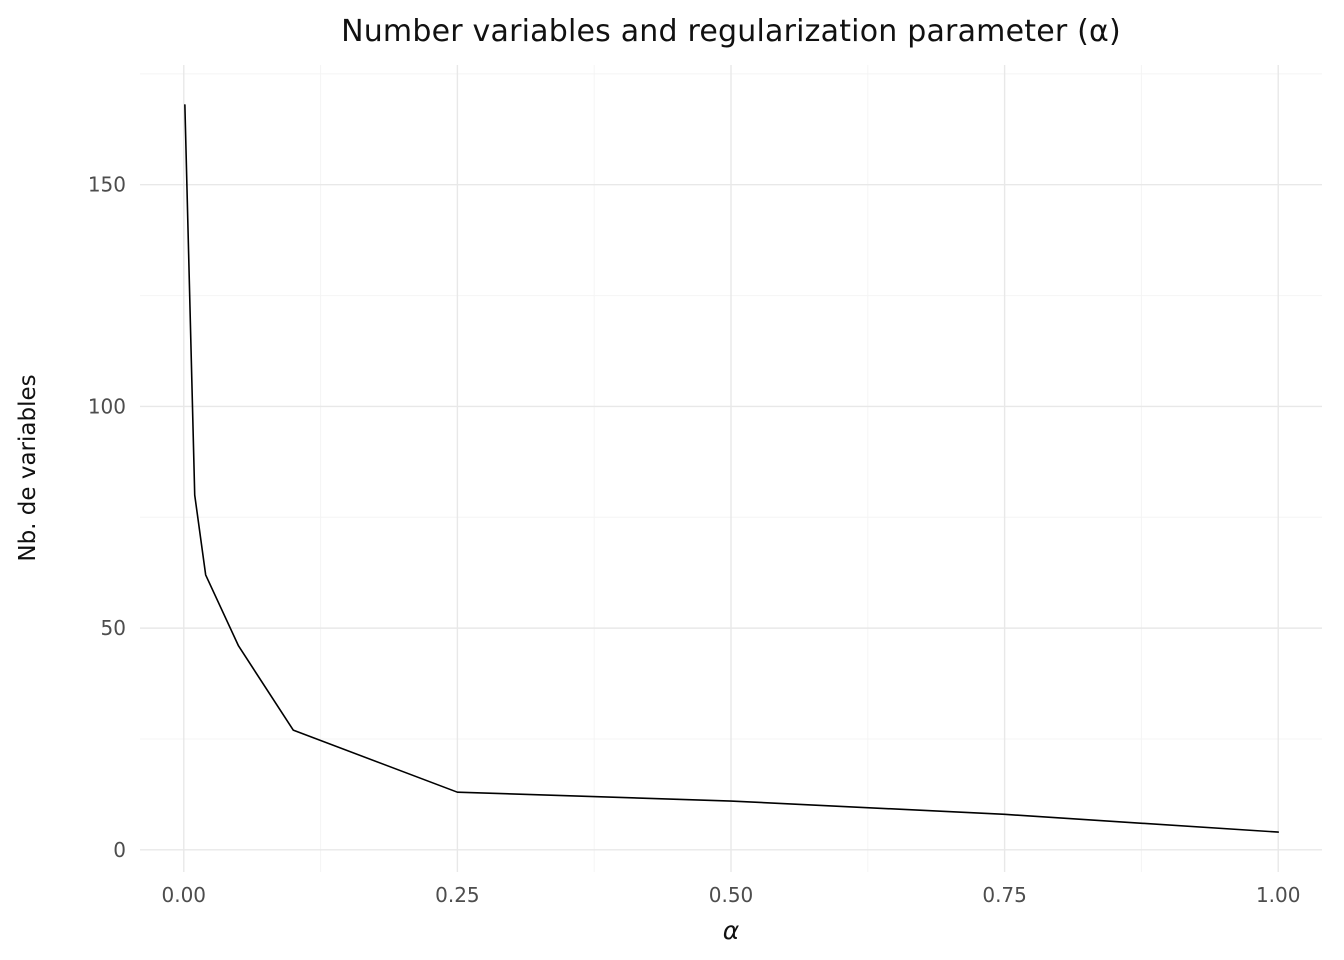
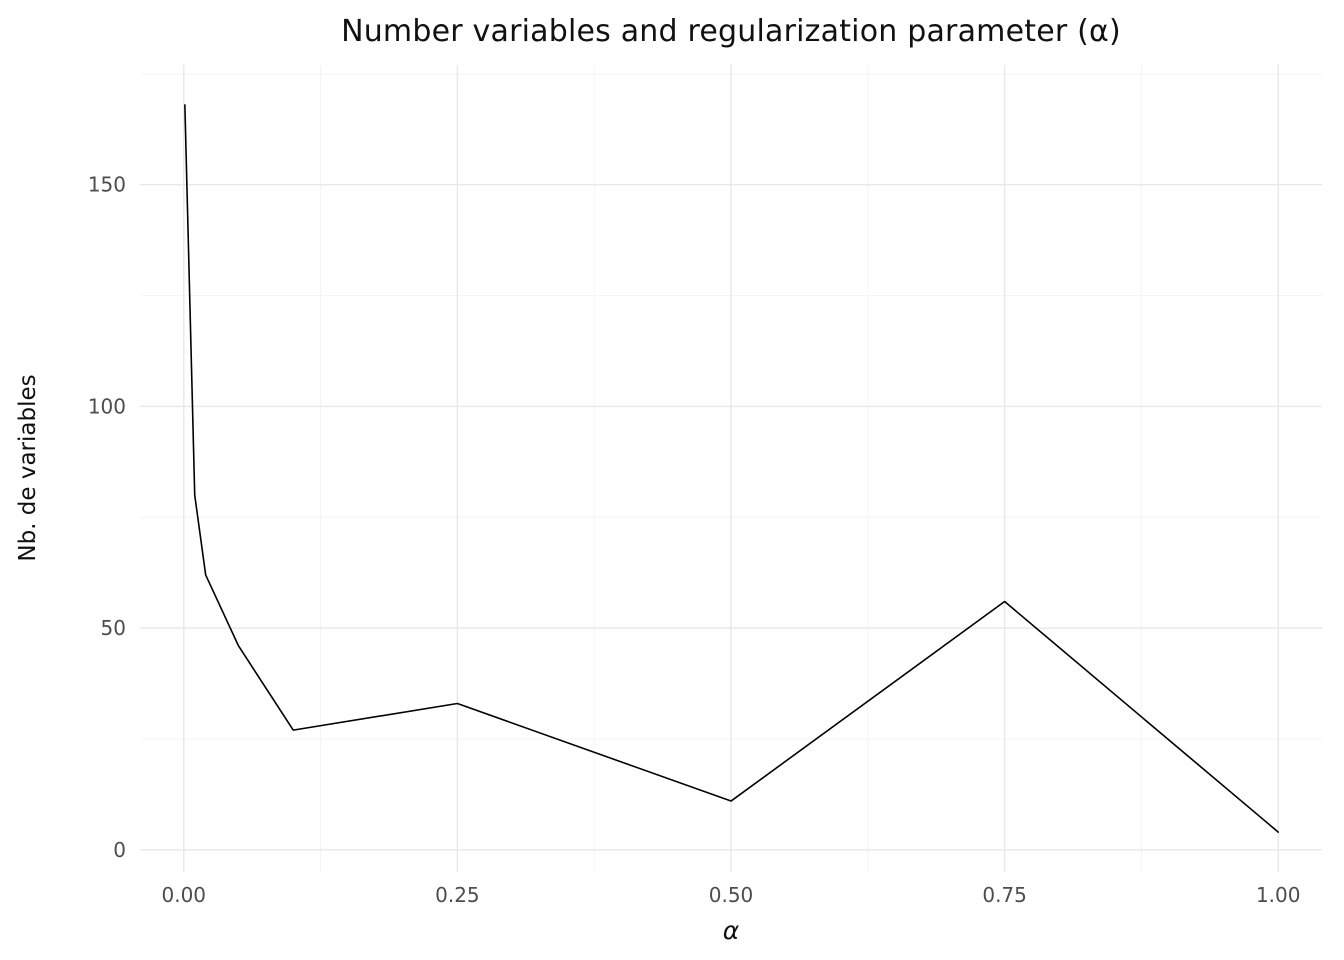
0.25: 13 -> 33
0.75: 8 -> 56
